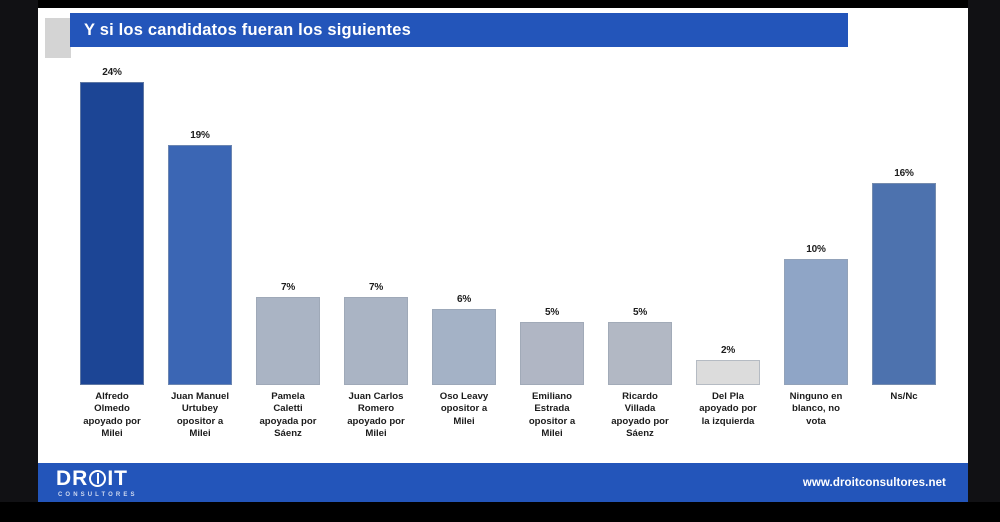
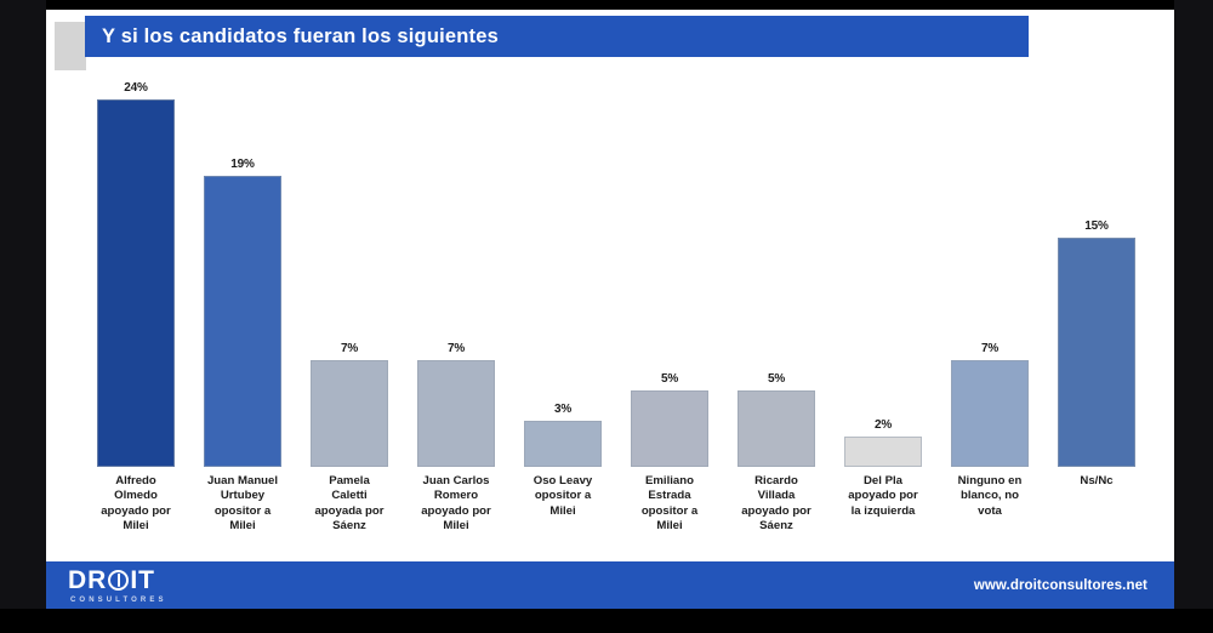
Oso Leavy opositor a Milei: 6% -> 3%
Ninguno en blanco, no vota: 10% -> 7%
Ns/Nc: 16% -> 15%
